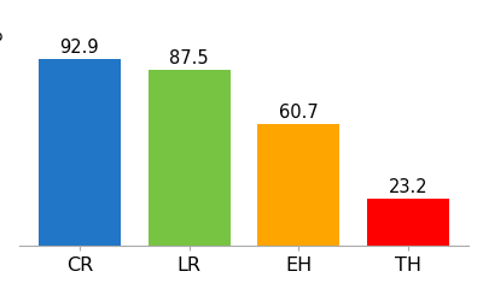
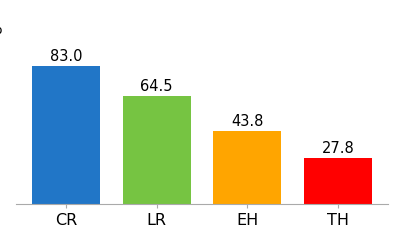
CR: 92.9 -> 83.0
LR: 87.5 -> 64.5
EH: 60.7 -> 43.8
TH: 23.2 -> 27.8
